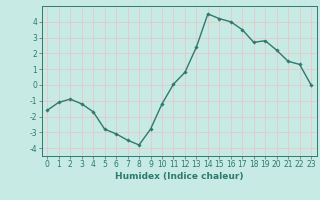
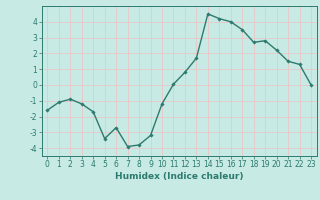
5: -2.8 -> -3.4
6: -3.1 -> -2.7
7: -3.5 -> -3.9
9: -2.8 -> -3.2
13: 2.4 -> 1.7
